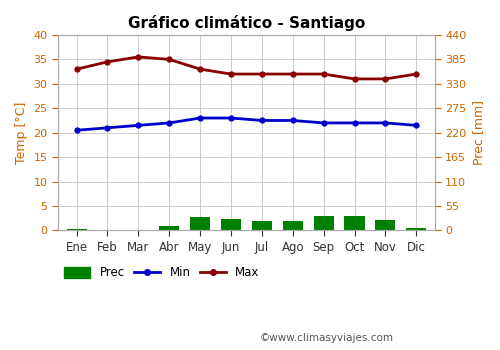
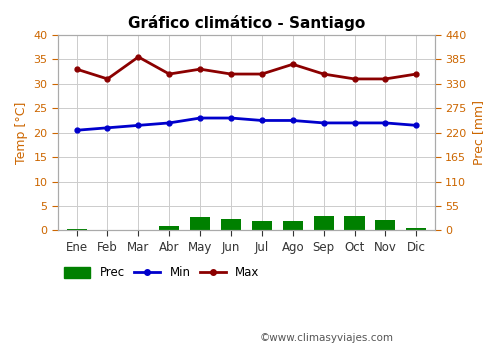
Max/Feb: 34.5 -> 31.0
Max/Abr: 35.0 -> 32.0
Max/Ago: 32.0 -> 34.0
